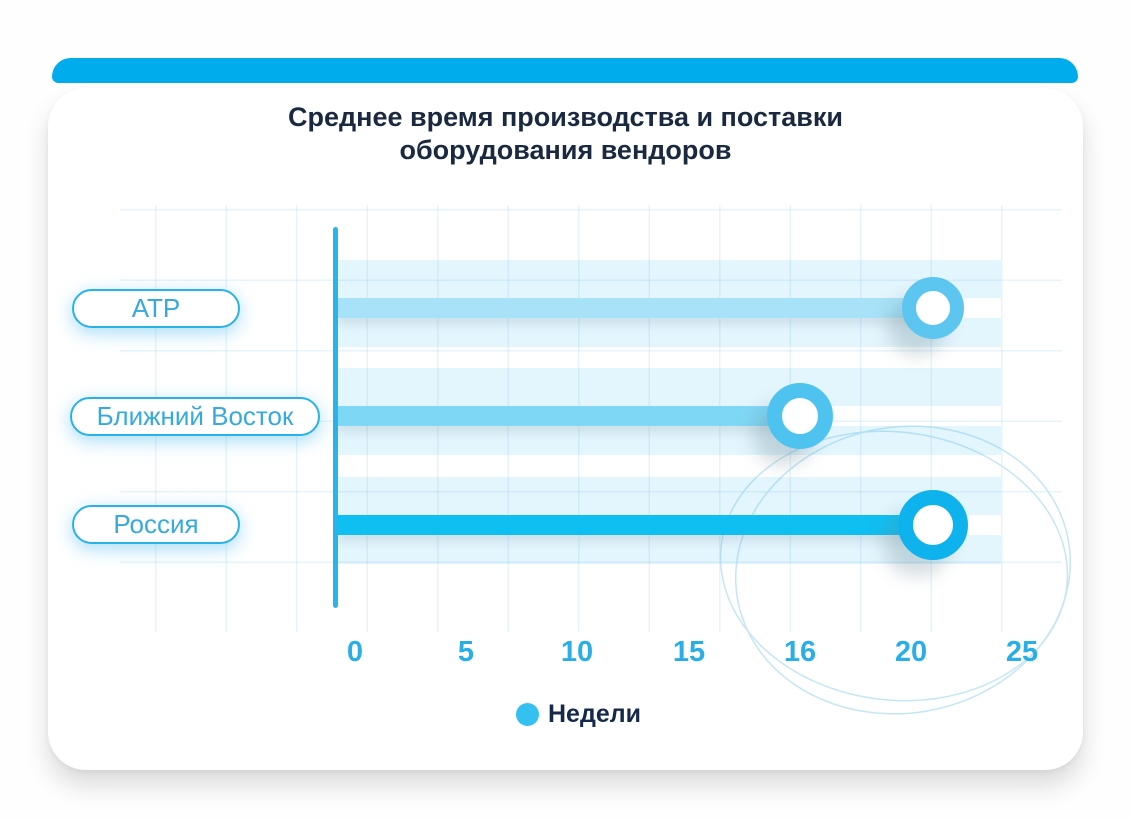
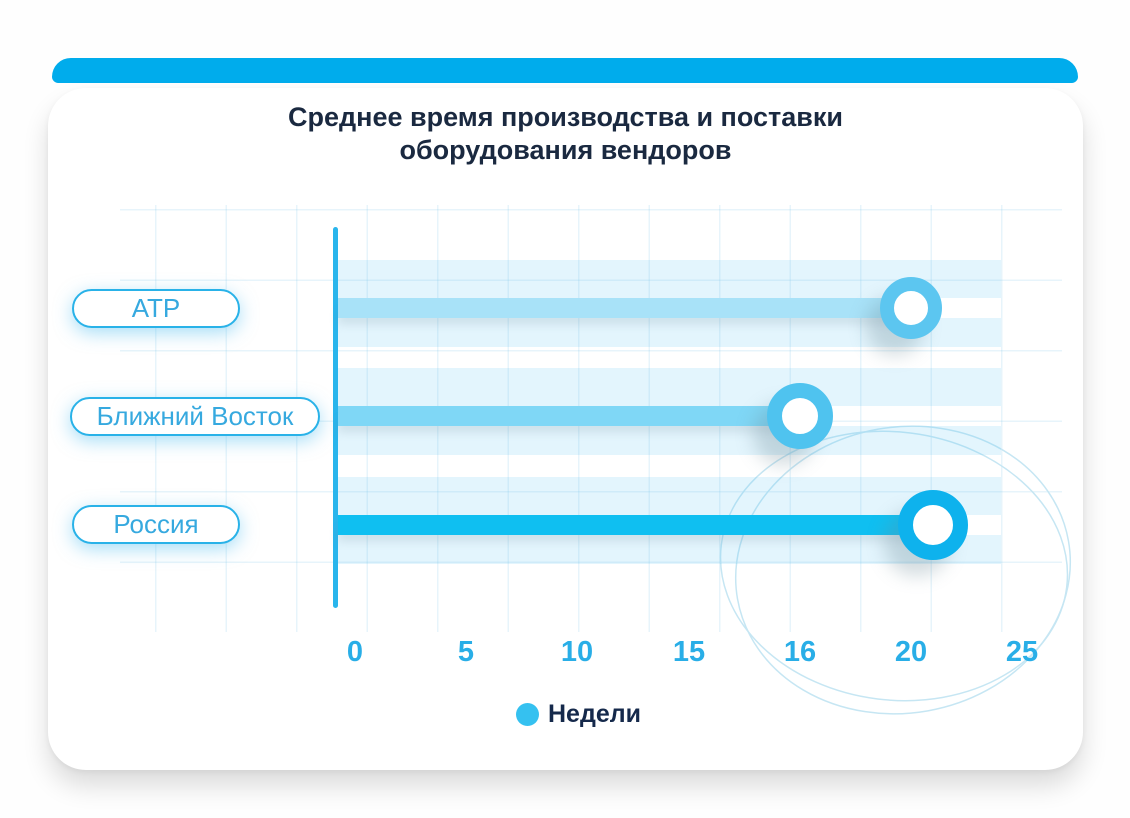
АТР: 21 -> 20
